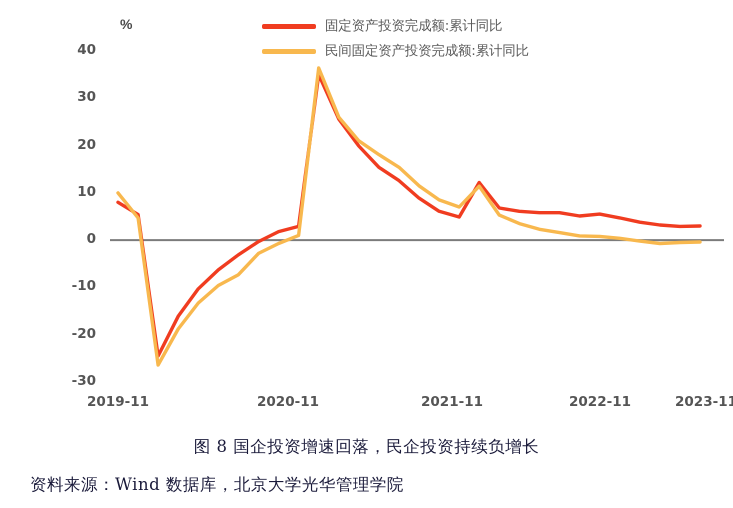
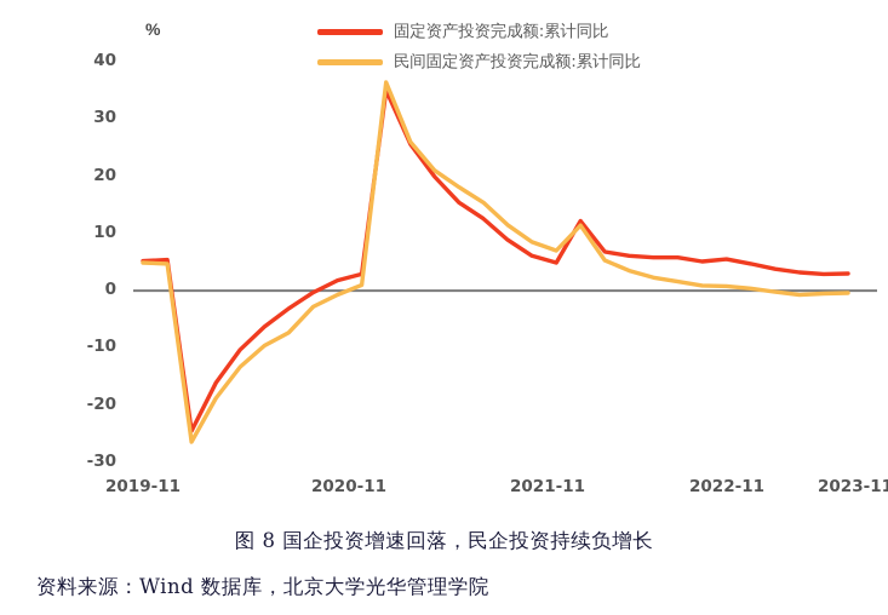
固定资产投资完成额:累计同比/2019-11: 8 -> 5
民间固定资产投资完成额:累计同比/2019-11: 10 -> 5
